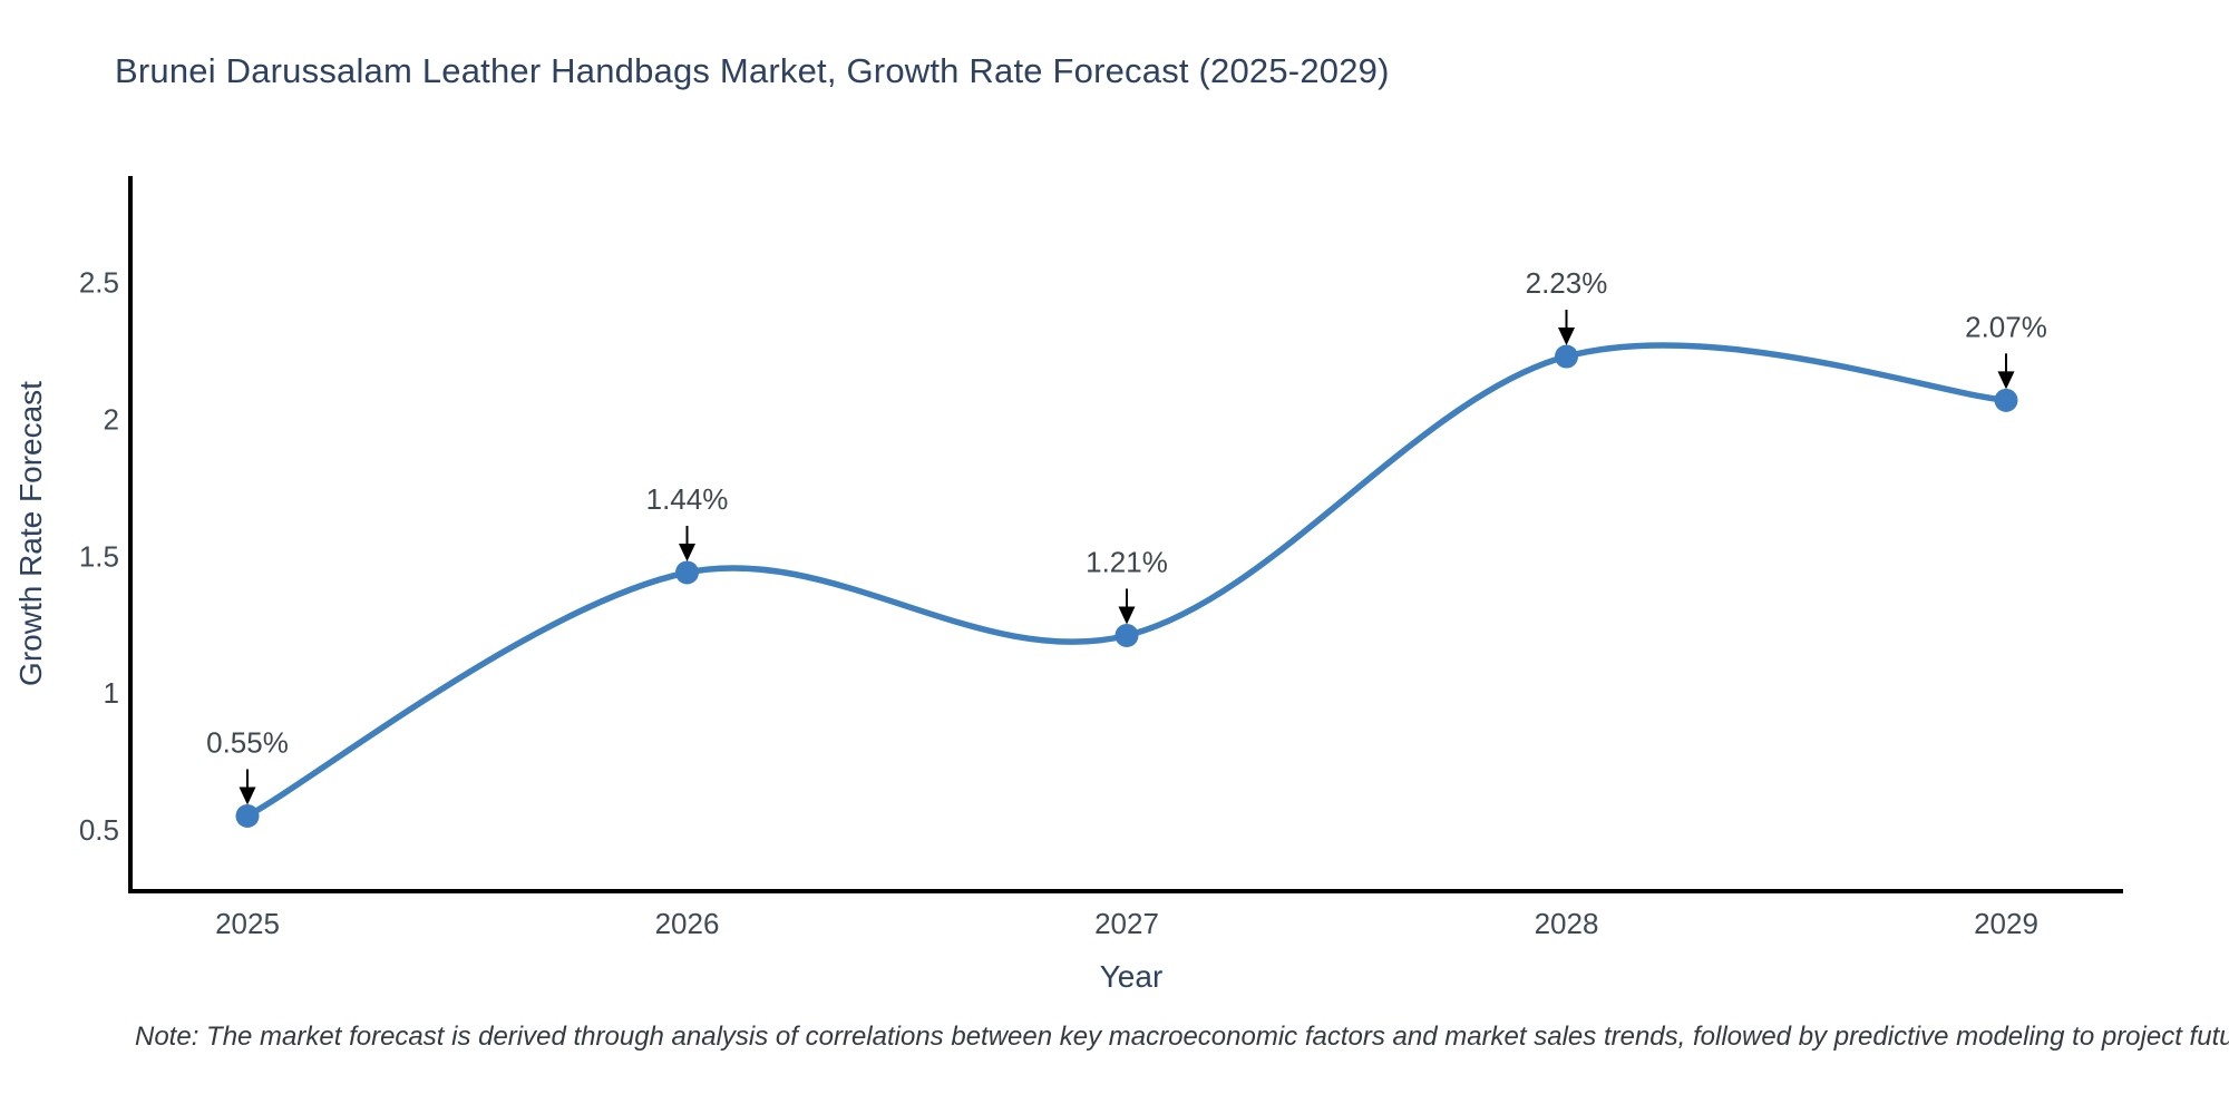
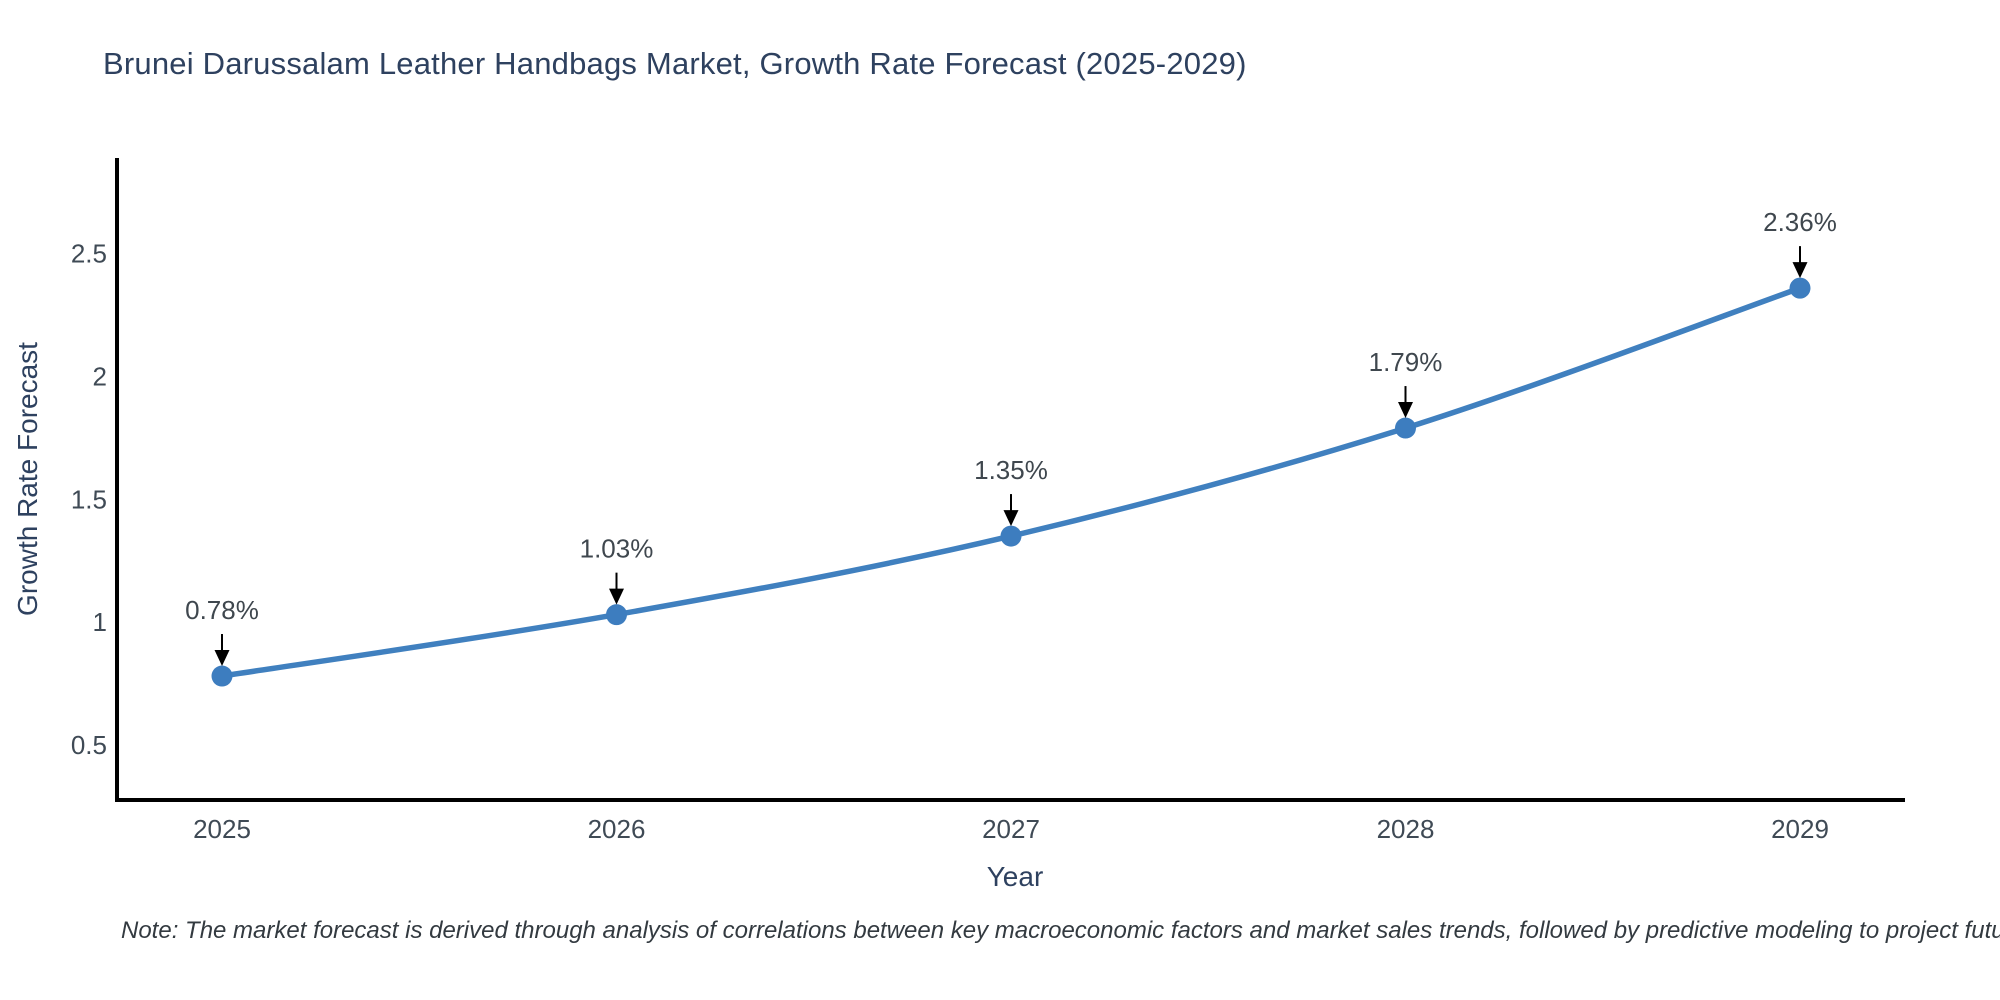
2025: 0.55% -> 0.78%
2026: 1.44% -> 1.03%
2027: 1.21% -> 1.35%
2028: 2.23% -> 1.79%
2029: 2.07% -> 2.36%
